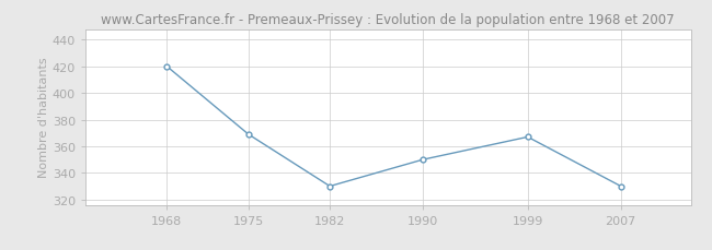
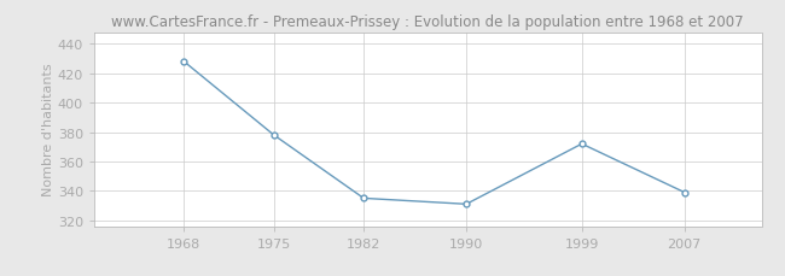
1968: 420 -> 428
1975: 369 -> 378
1982: 330 -> 335
1990: 350 -> 331
1999: 367 -> 372
2007: 330 -> 339
